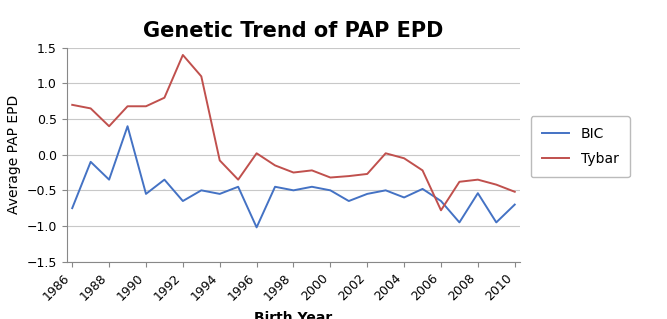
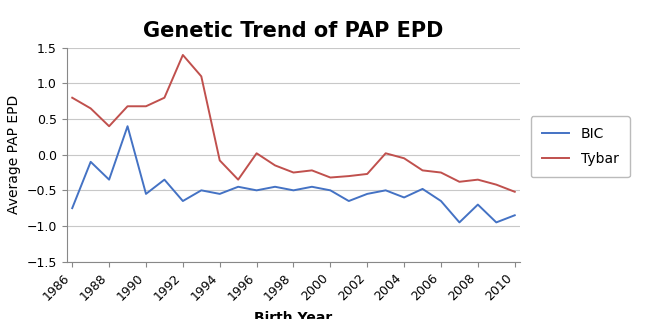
Tybar/1986: 0.70 -> 0.80
BIC/1996: -1.02 -> -0.50
Tybar/2006: -0.78 -> -0.25
BIC/2008: -0.54 -> -0.70
BIC/2010: -0.70 -> -0.85
